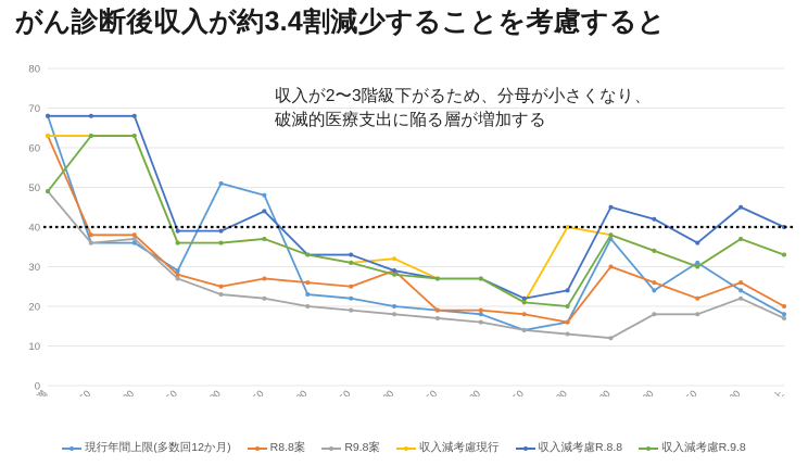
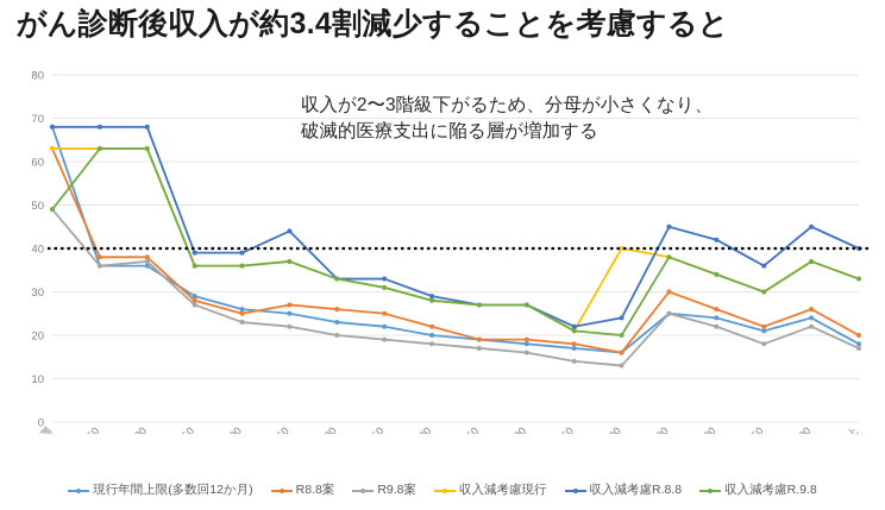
現行年間上限(多数回12か月)/350-400: 51 -> 26
現行年間上限(多数回12か月)/400-450: 48 -> 25
R8.8案/550-600: 29 -> 22
収入減考慮現行/550-600: 32 -> 28
現行年間上限(多数回12か月)/700-750: 14 -> 17
現行年間上限(多数回12か月)/800-900: 37 -> 25
R9.8案/800-900: 12 -> 25
R9.8案/900-1000: 18 -> 22
現行年間上限(多数回12か月)/1000-1250: 31 -> 21
